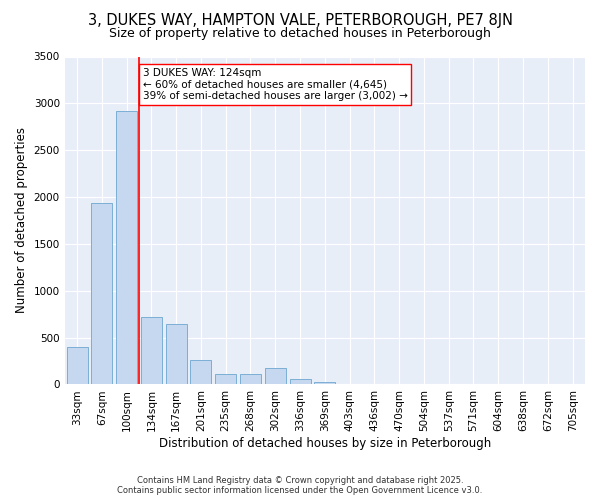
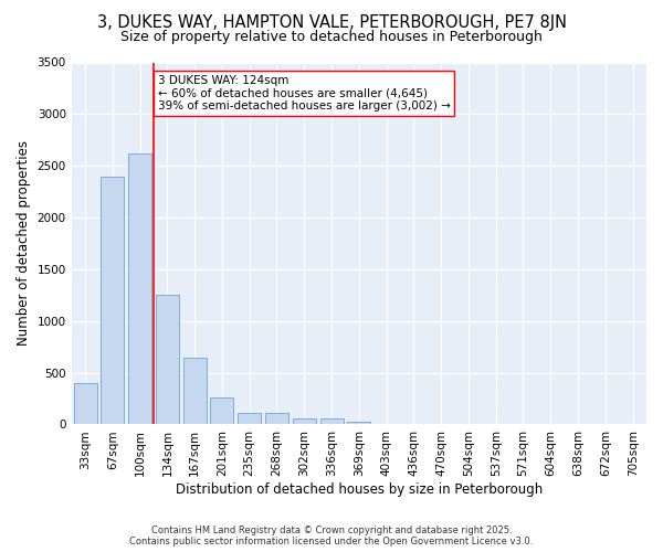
67sqm: 1940 -> 2400
100sqm: 2920 -> 2620
134sqm: 720 -> 1250
302sqm: 180 -> 60
